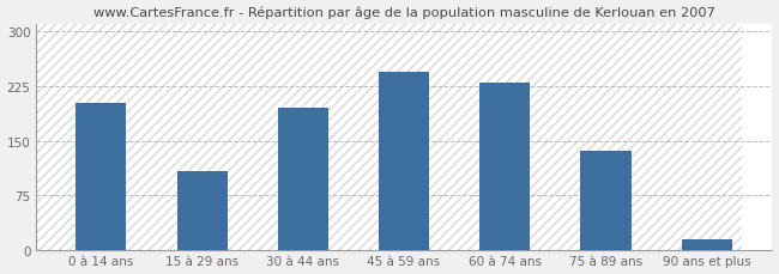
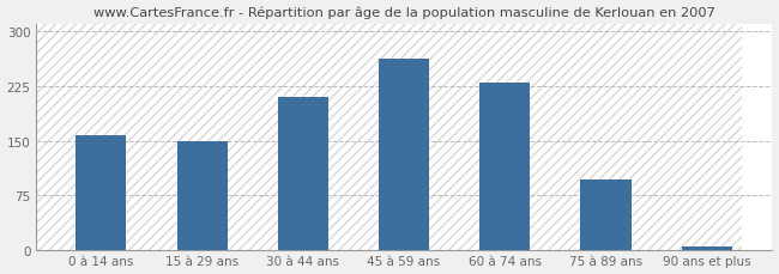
0 à 14 ans: 202 -> 158
15 à 29 ans: 108 -> 149
30 à 44 ans: 196 -> 210
45 à 59 ans: 244 -> 262
75 à 89 ans: 136 -> 97
90 ans et plus: 16 -> 5
